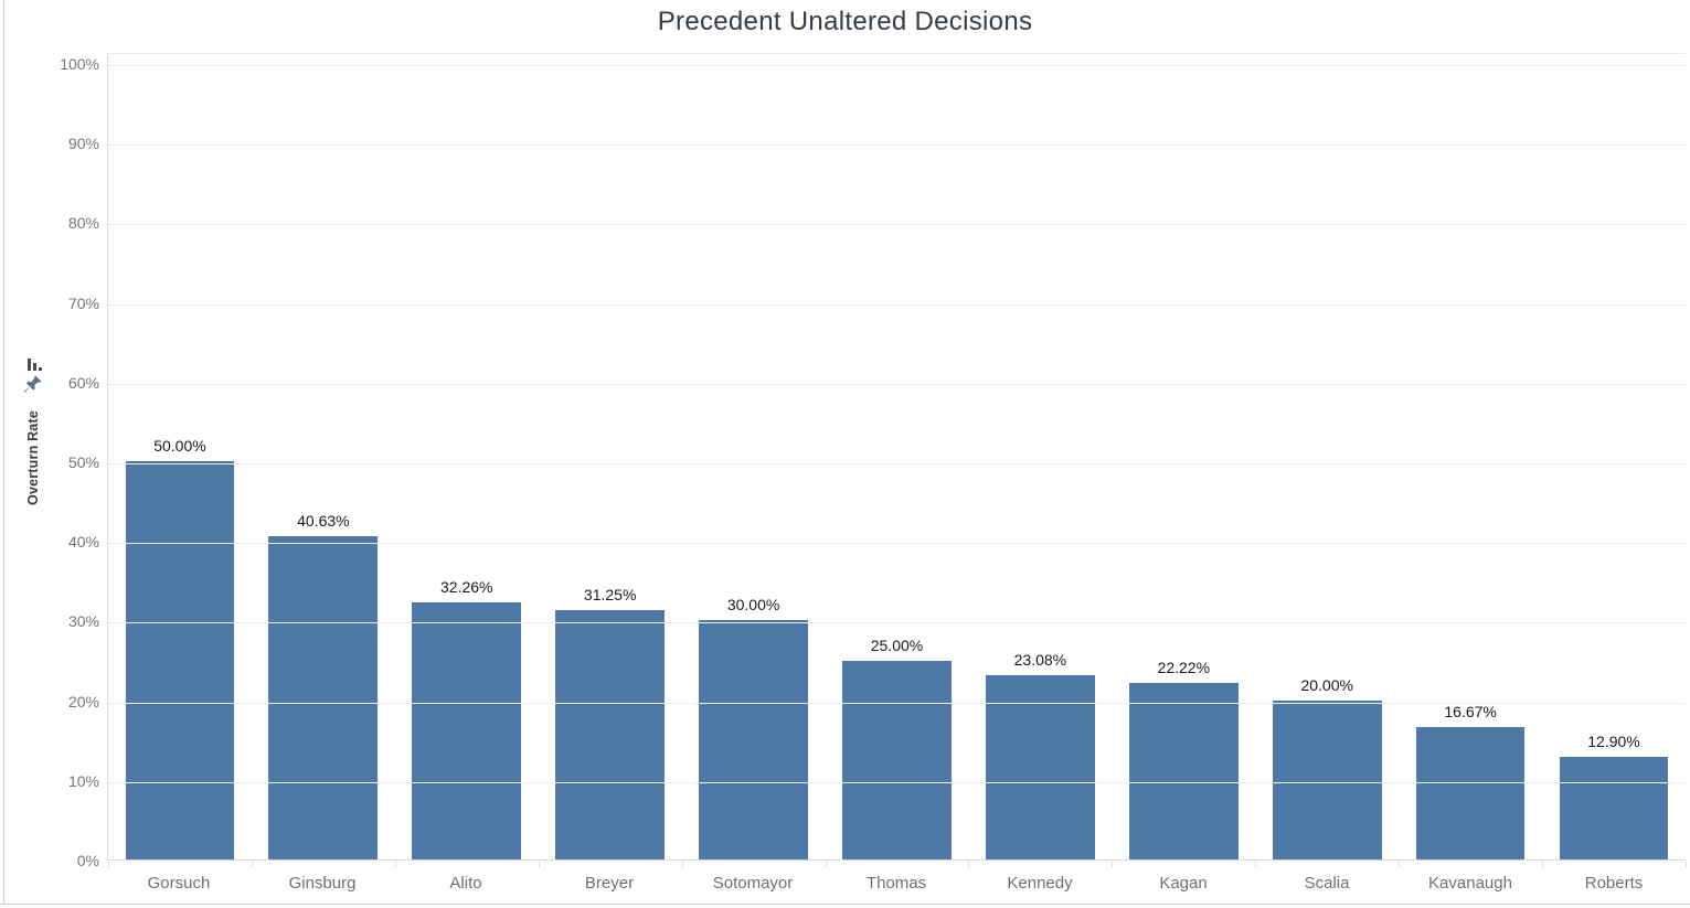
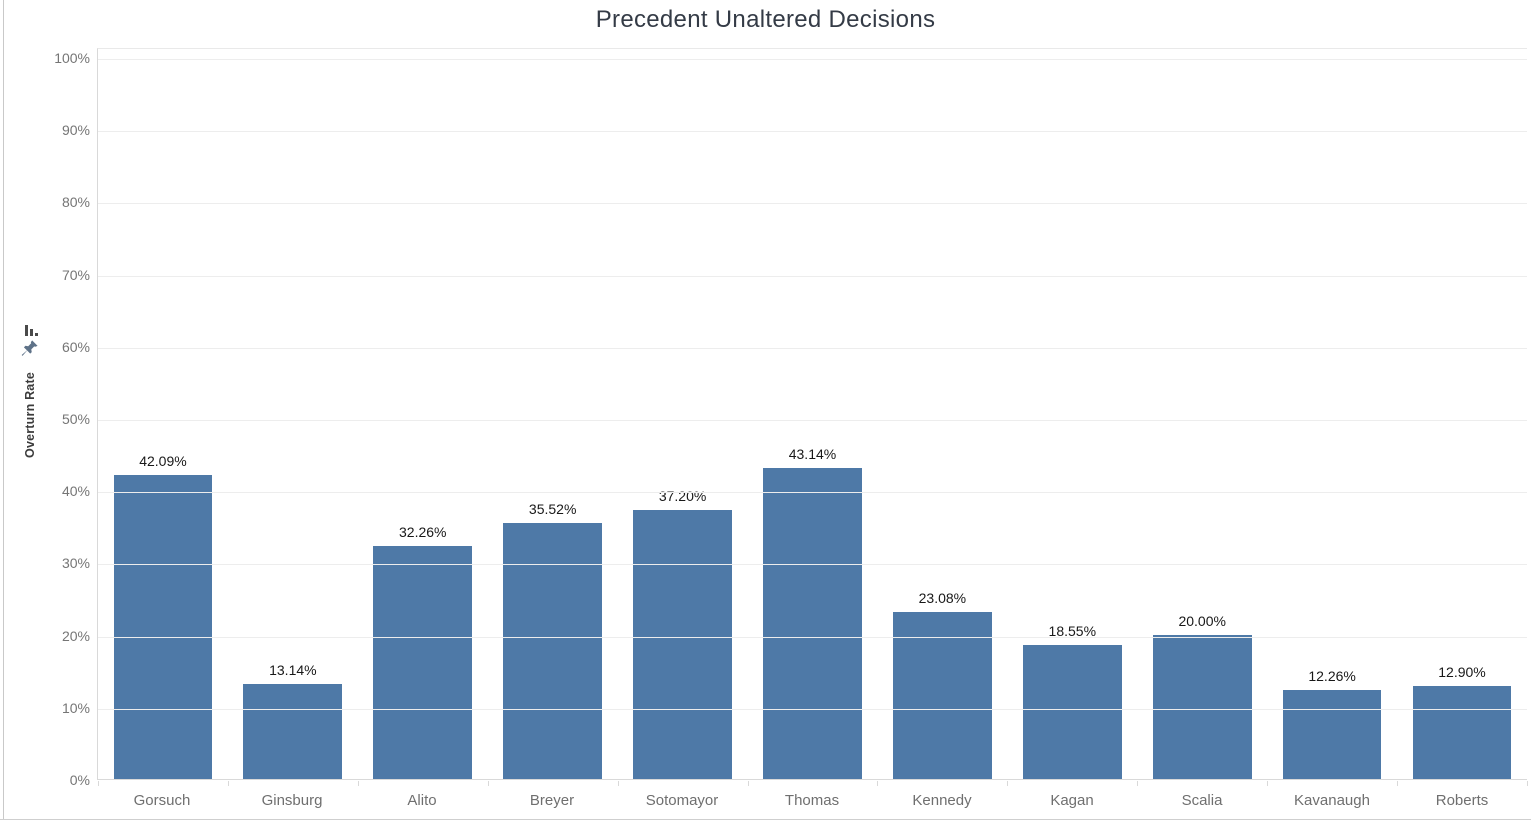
Gorsuch: 50.00% -> 42.09%
Ginsburg: 40.63% -> 13.14%
Breyer: 31.25% -> 35.52%
Sotomayor: 30.00% -> 37.20%
Thomas: 25.00% -> 43.14%
Kagan: 22.22% -> 18.55%
Kavanaugh: 16.67% -> 12.26%
